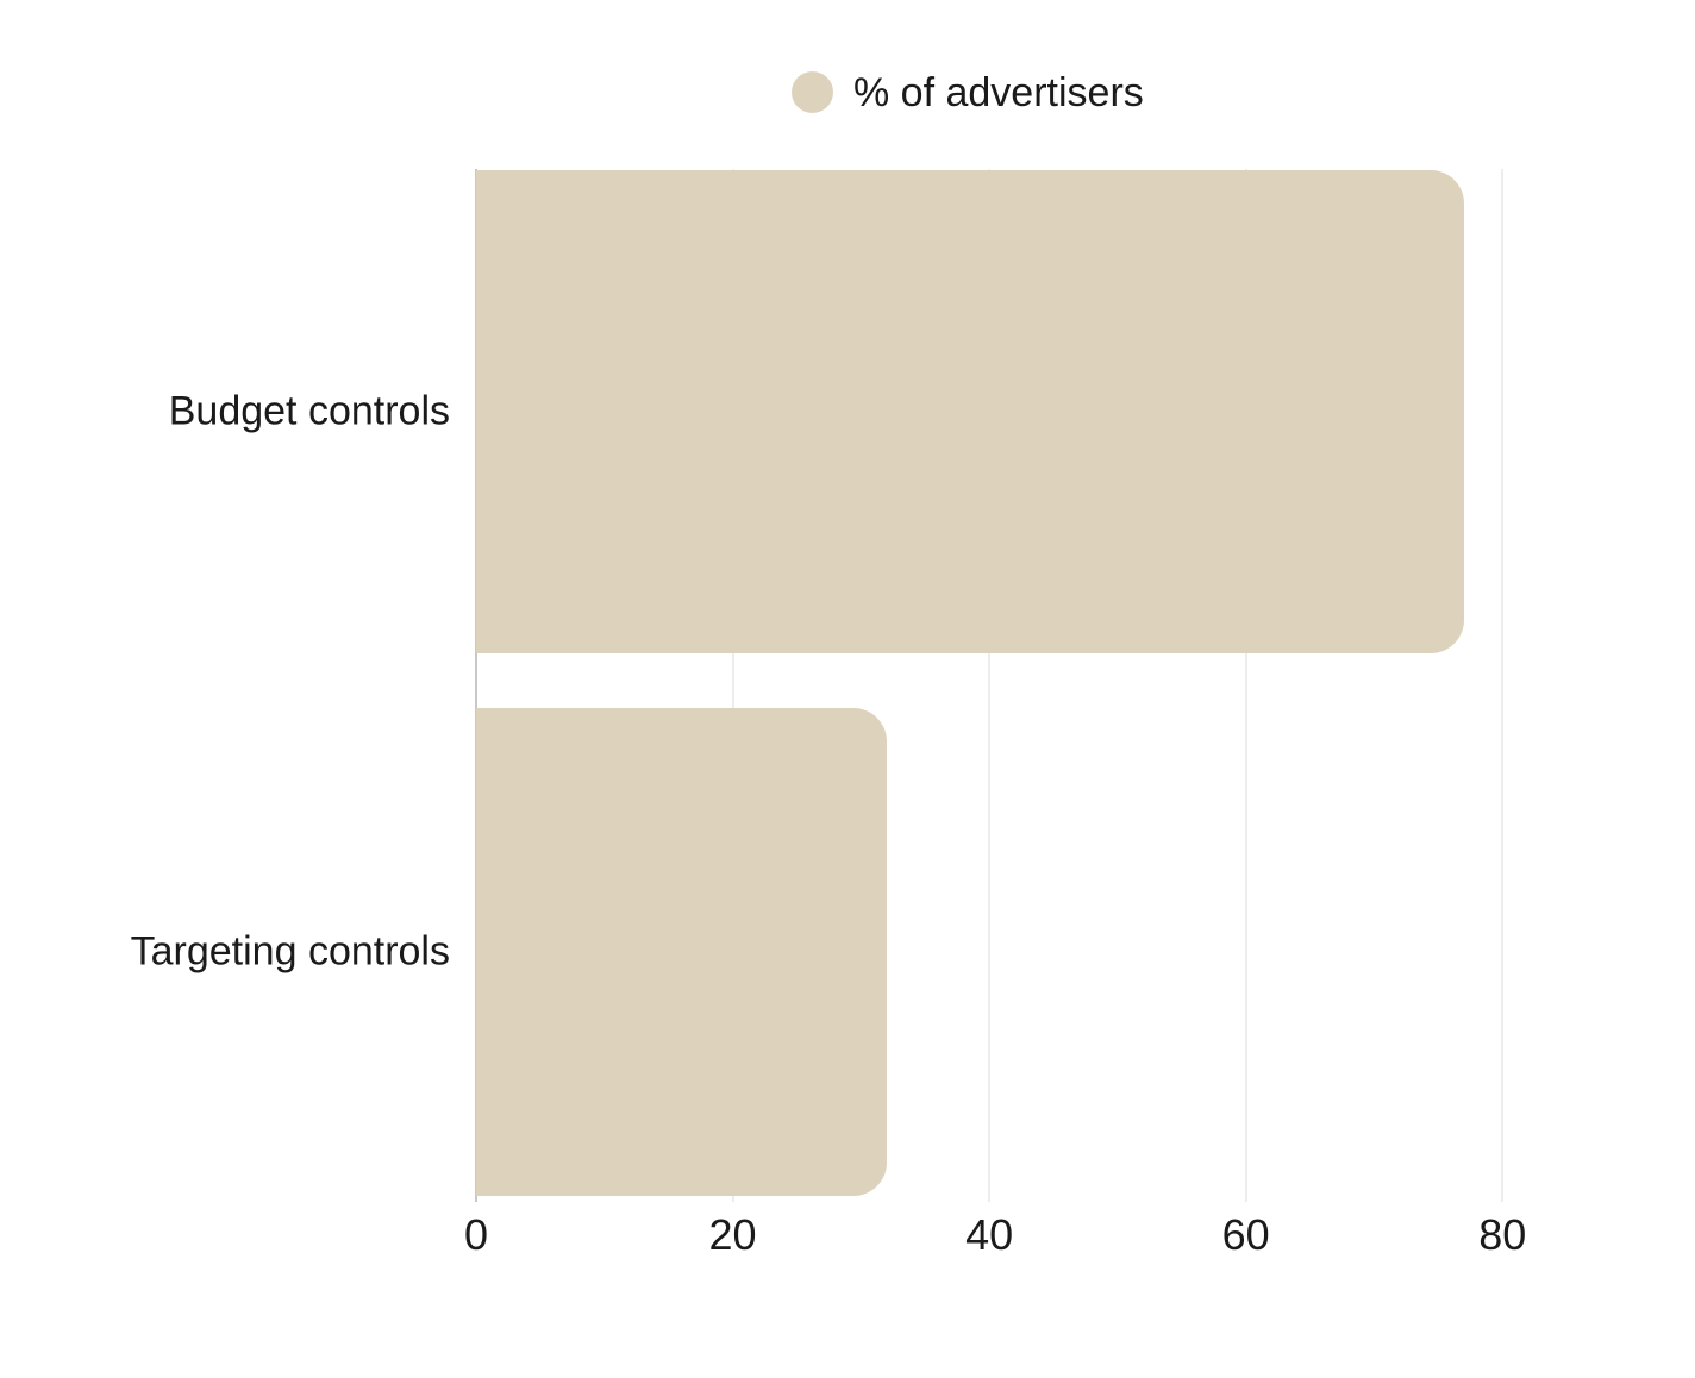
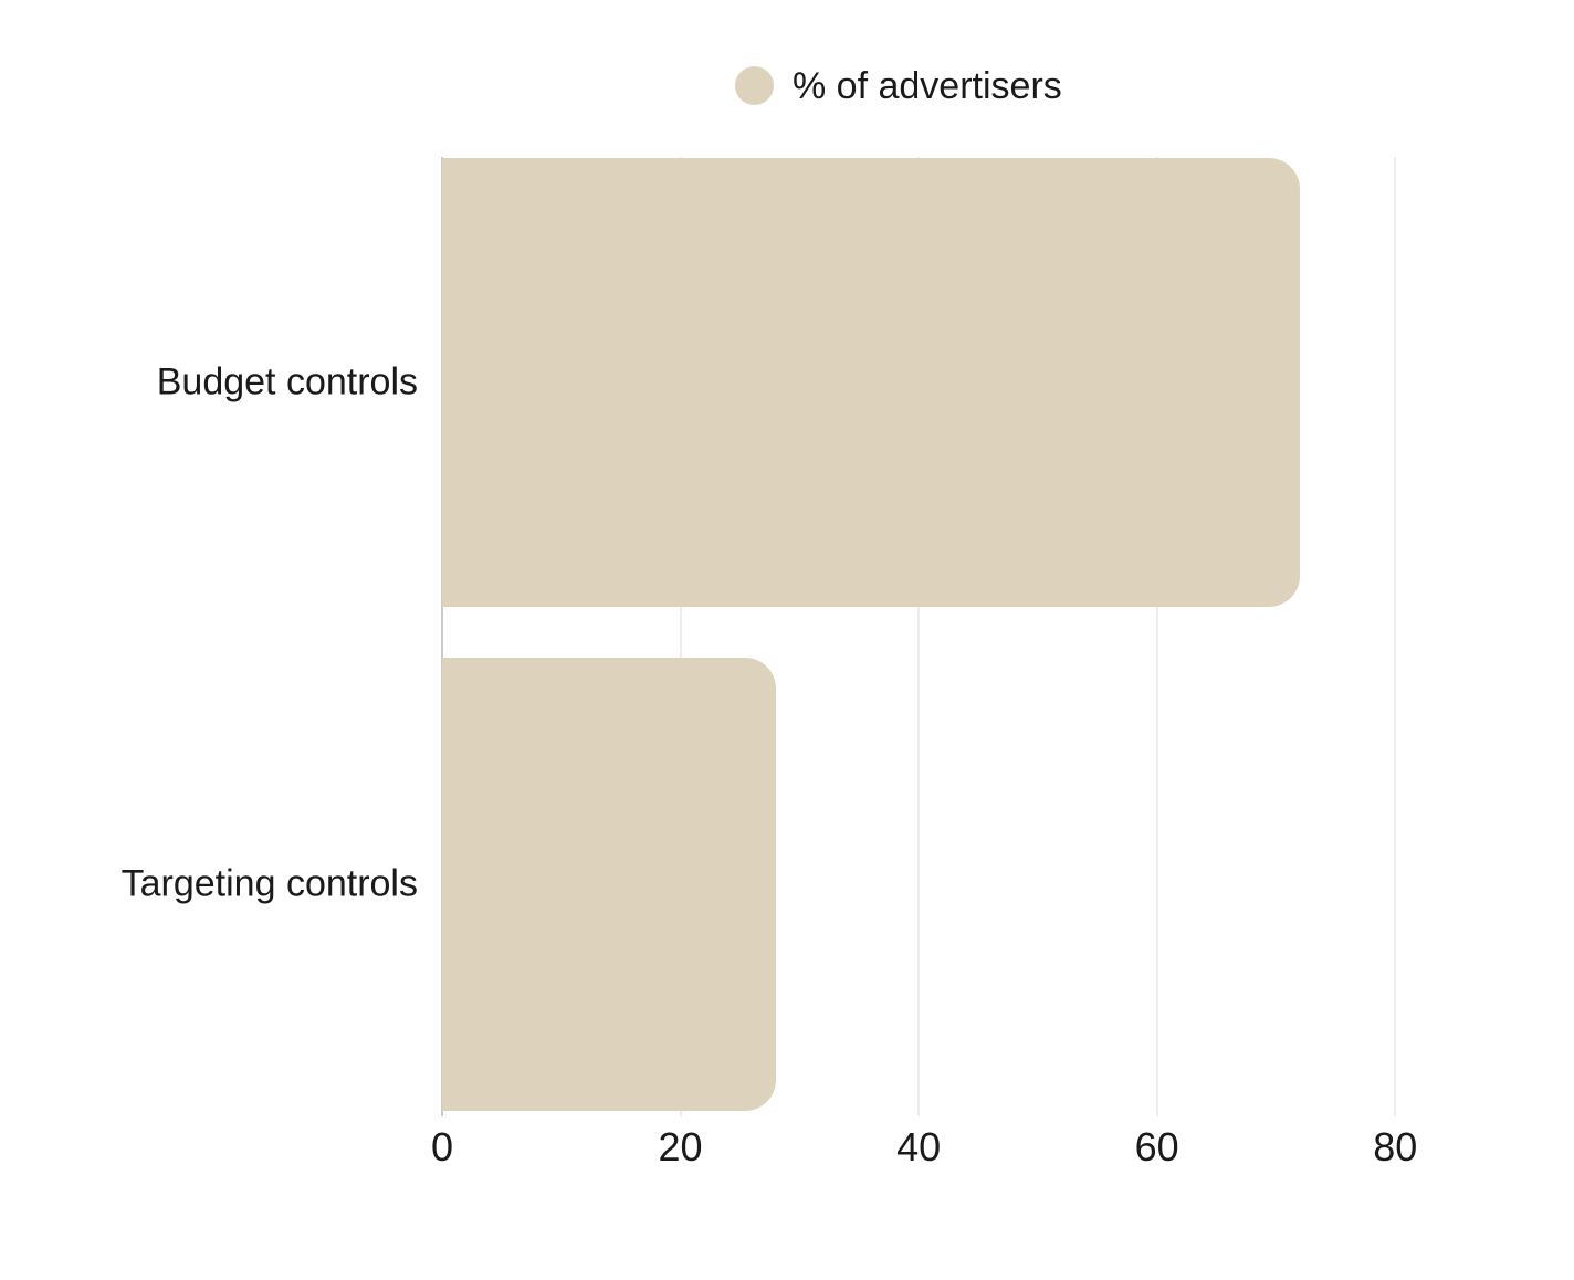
Budget controls: 77 -> 72
Targeting controls: 32 -> 28
